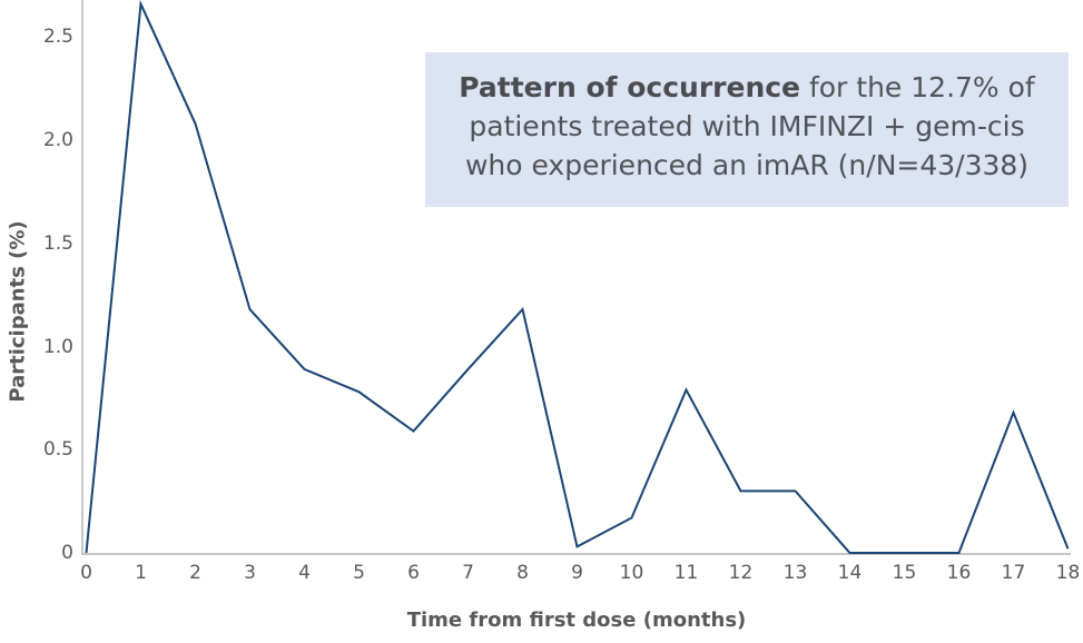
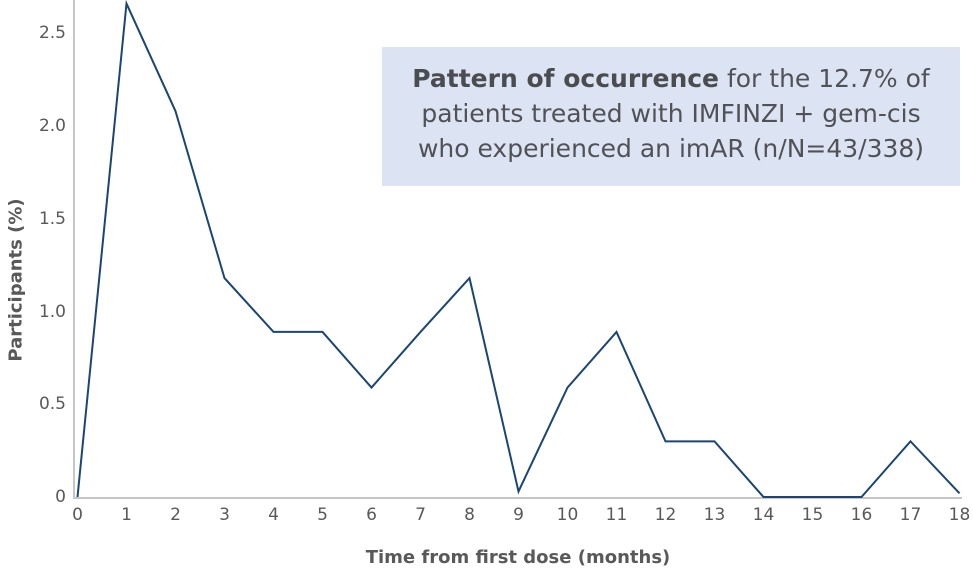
5: 0.78 -> 0.89
10: 0.17 -> 0.59
11: 0.79 -> 0.89
17: 0.68 -> 0.30
